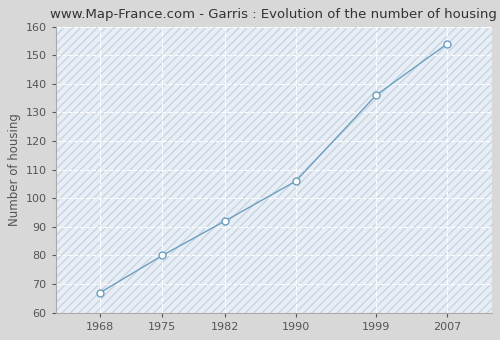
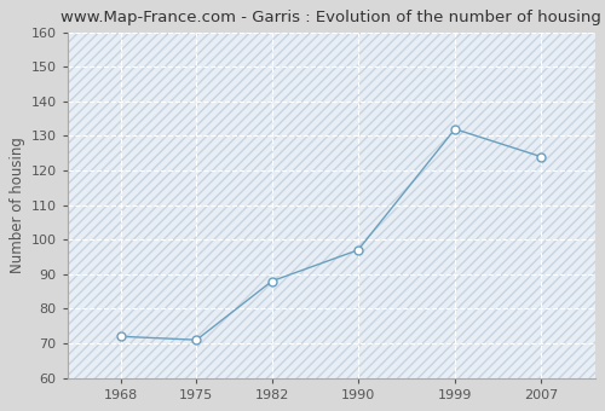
1968: 67 -> 72
1975: 80 -> 71
1982: 92 -> 88
1990: 106 -> 97
1999: 136 -> 132
2007: 154 -> 124
